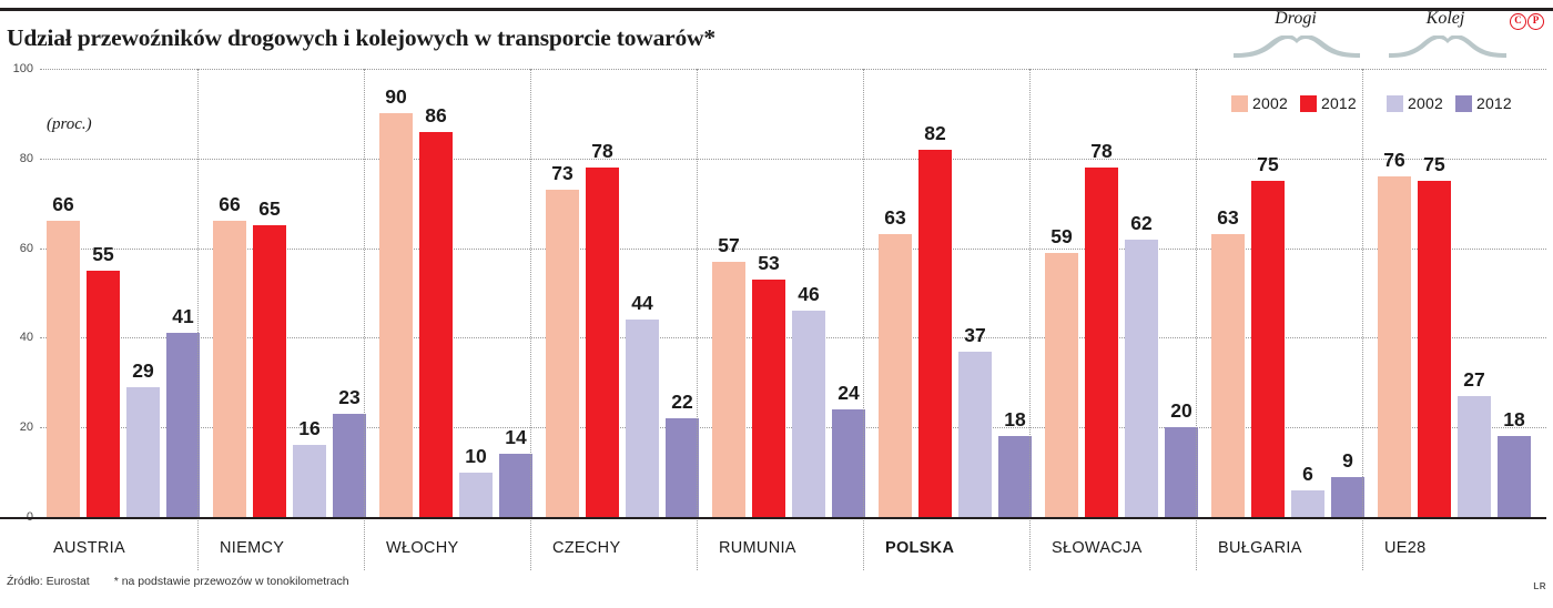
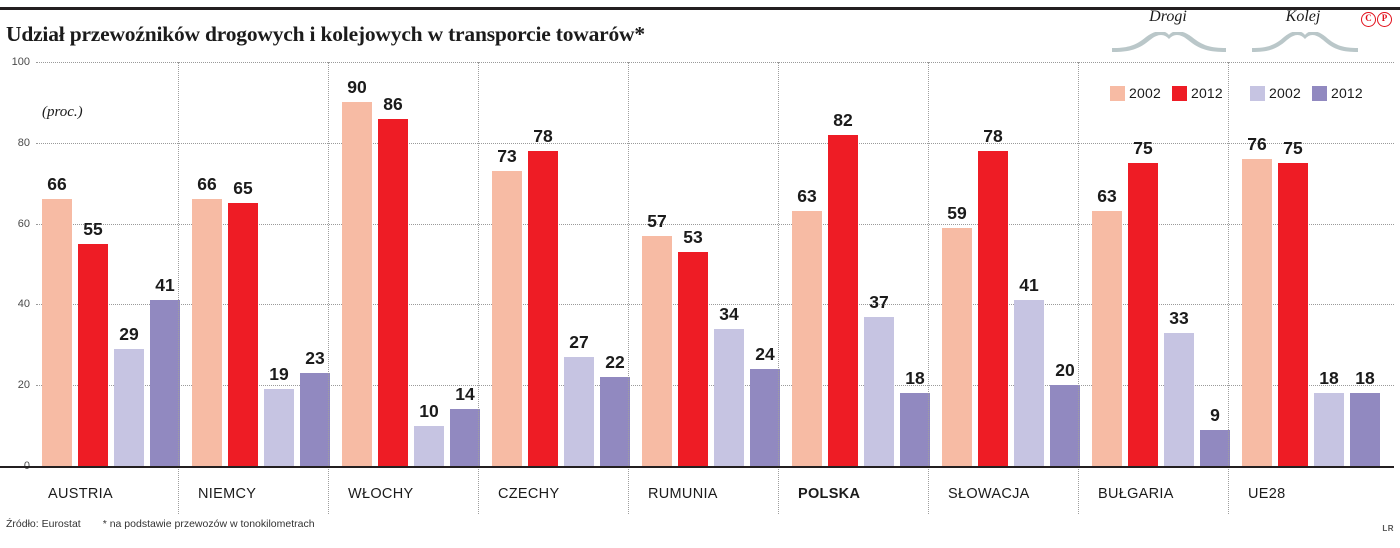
Kolej 2002/NIEMCY: 16 -> 19
Kolej 2002/CZECHY: 44 -> 27
Kolej 2002/RUMUNIA: 46 -> 34
Kolej 2002/SŁOWACJA: 62 -> 41
Kolej 2002/BUŁGARIA: 6 -> 33
Kolej 2002/UE28: 27 -> 18
